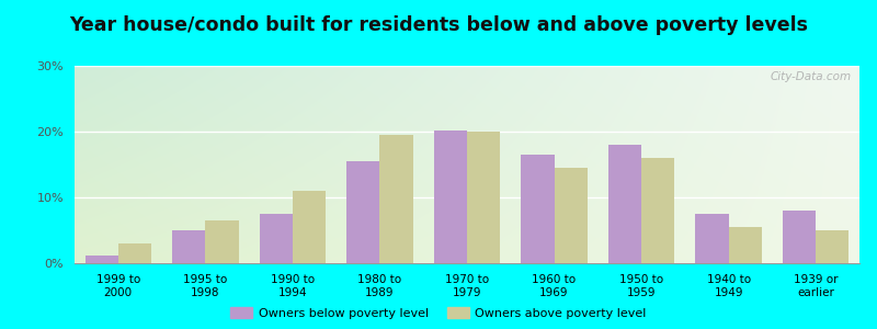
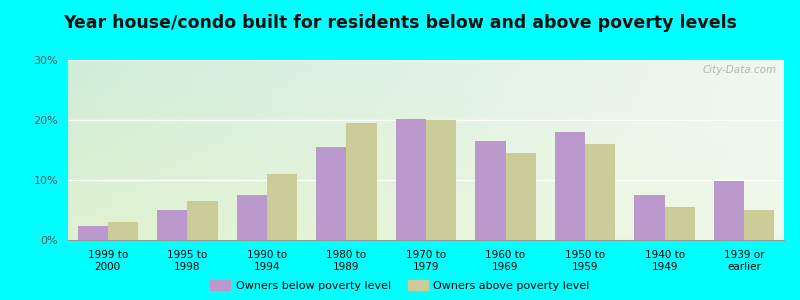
Owners below poverty level/1999 to 2000: 1.2% -> 2.4%
Owners below poverty level/1939 or earlier: 8.0% -> 9.8%
